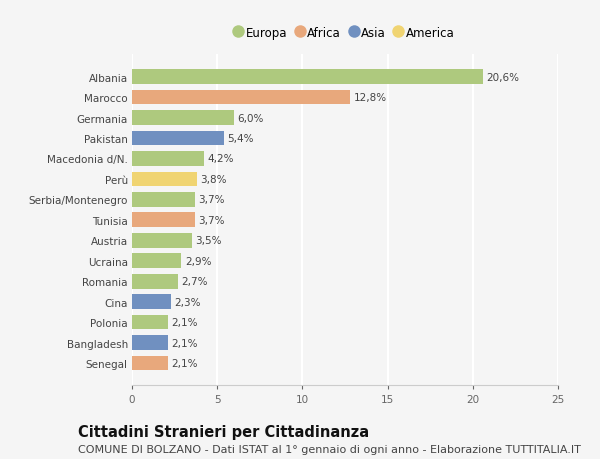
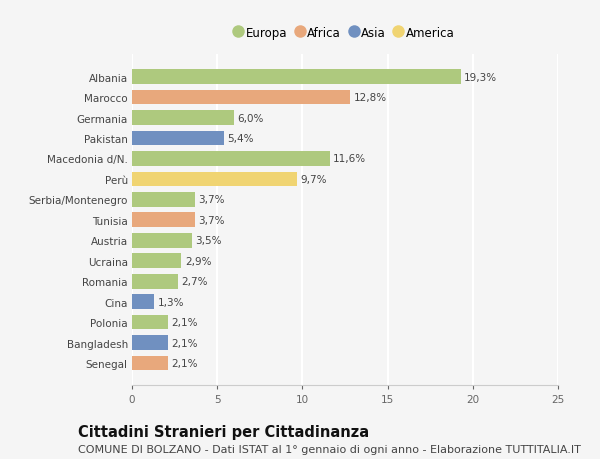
Albania: 20,6% -> 19,3%
Macedonia d/N.: 4,2% -> 11,6%
Perù: 3,8% -> 9,7%
Cina: 2,3% -> 1,3%
